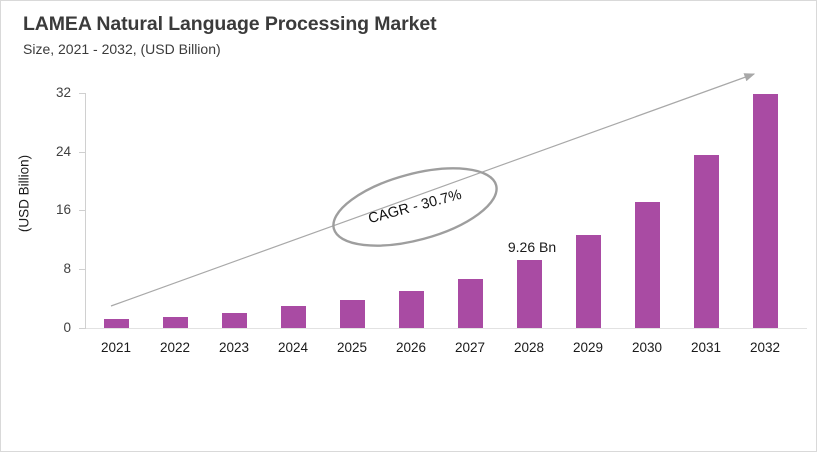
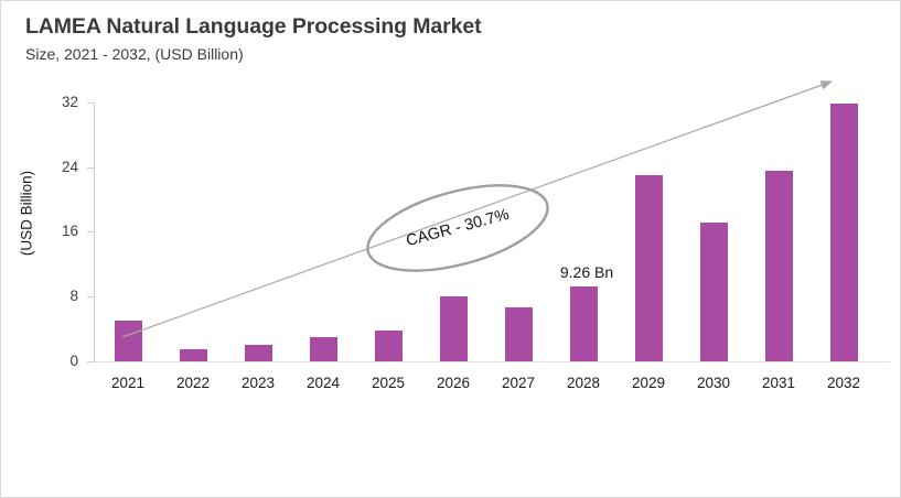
2021: 1 -> 5
2026: 5 -> 8
2029: 13 -> 23
